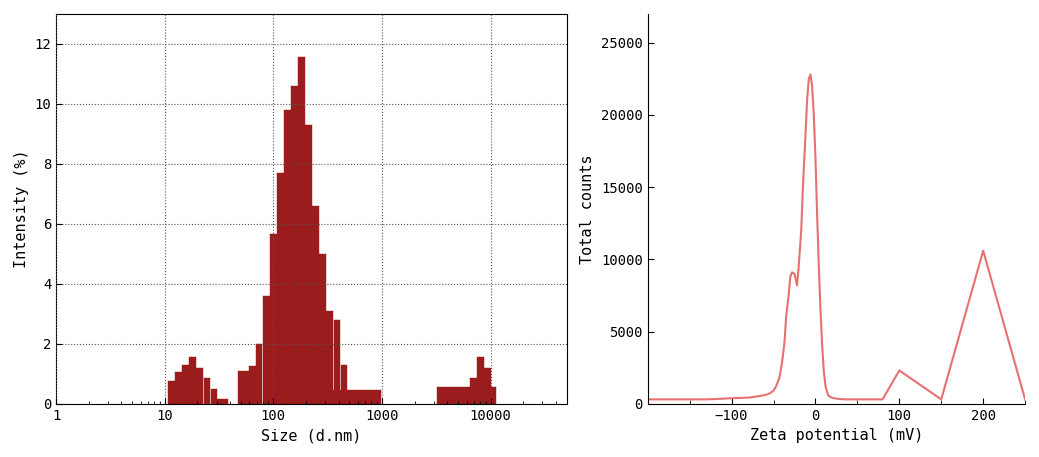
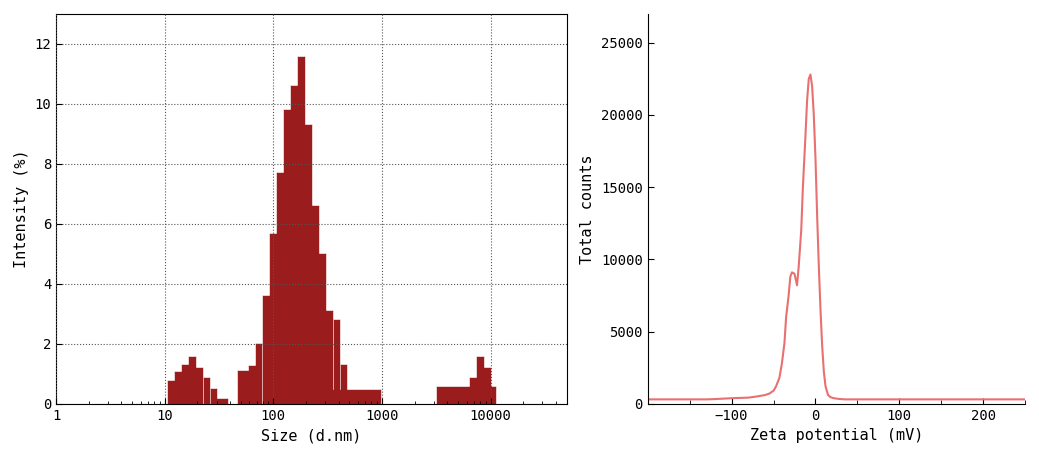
100: 2300 -> 300
200: 10600 -> 300
